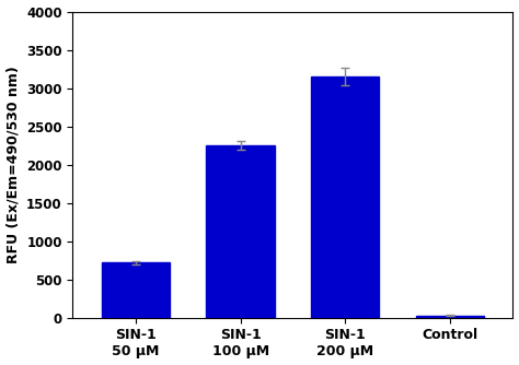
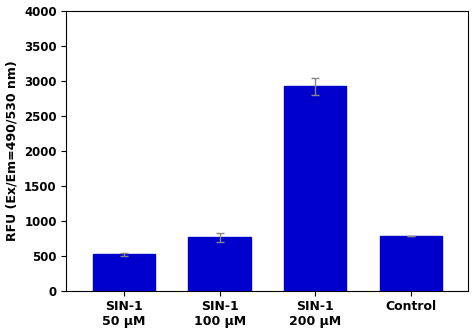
SIN-1 50 μM: 720 -> 520
SIN-1 100 μM: 2250 -> 760
SIN-1 200 μM: 3150 -> 2920
Control: 30 -> 780
